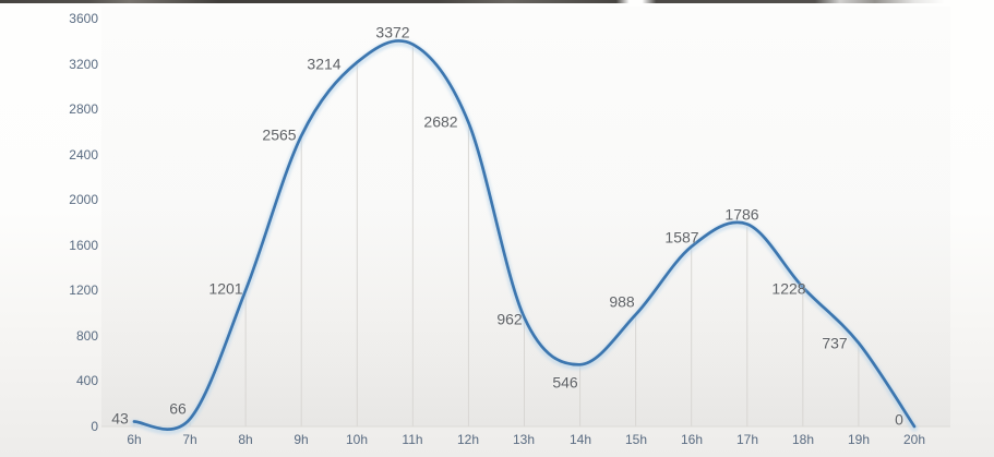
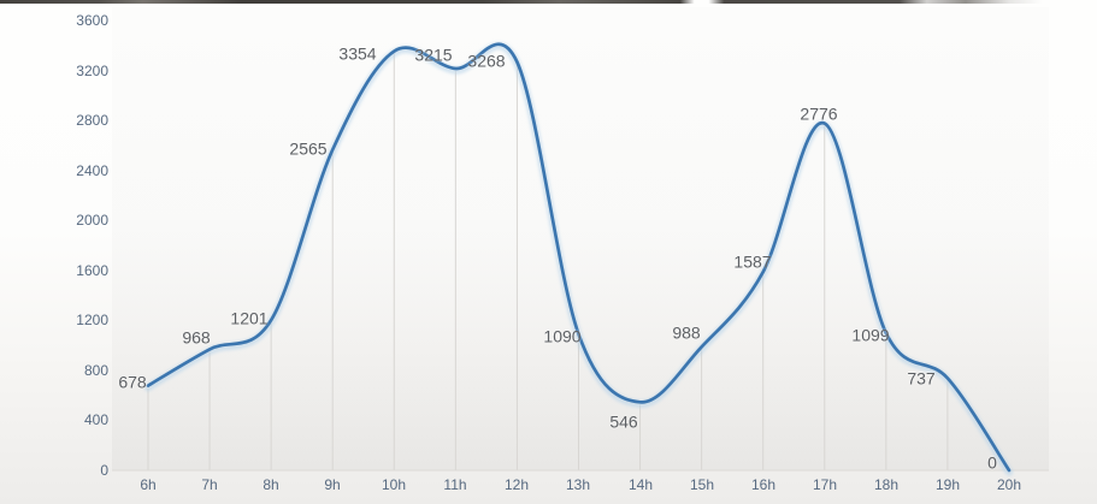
6h: 43 -> 678
7h: 66 -> 968
10h: 3214 -> 3354
11h: 3372 -> 3215
12h: 2682 -> 3268
13h: 962 -> 1090
17h: 1786 -> 2776
18h: 1228 -> 1099
